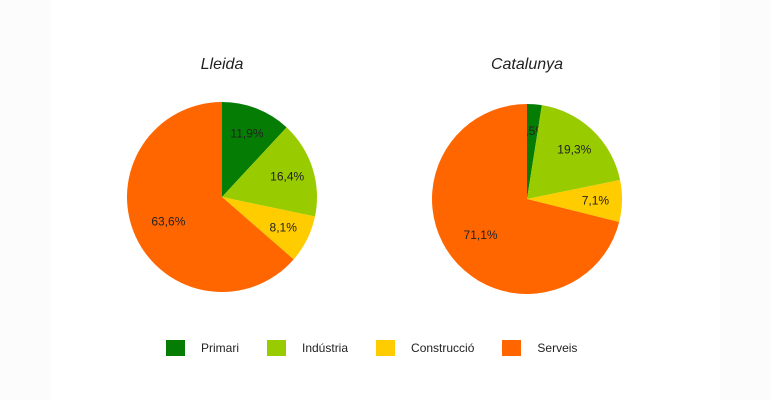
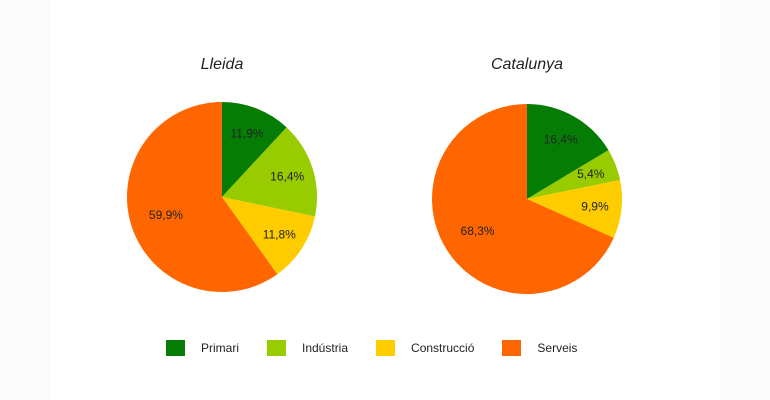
Lleida/Construcció: 8,1% -> 11,8%
Lleida/Serveis: 63,6% -> 59,9%
Catalunya/Primari: 2,5% -> 16,4%
Catalunya/Indústria: 19,3% -> 5,4%
Catalunya/Construcció: 7,1% -> 9,9%
Catalunya/Serveis: 71,1% -> 68,3%
